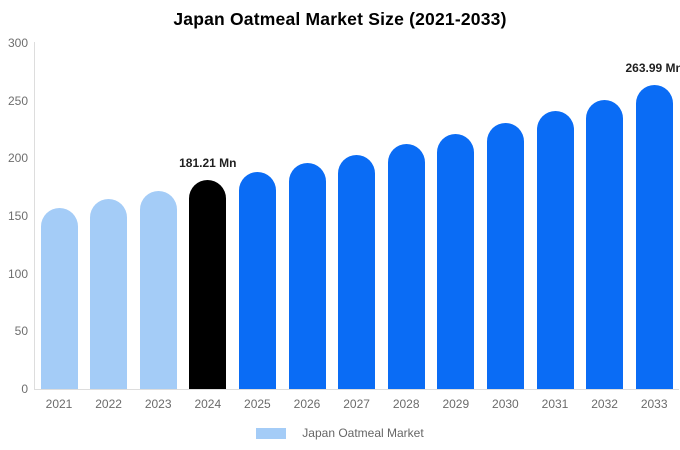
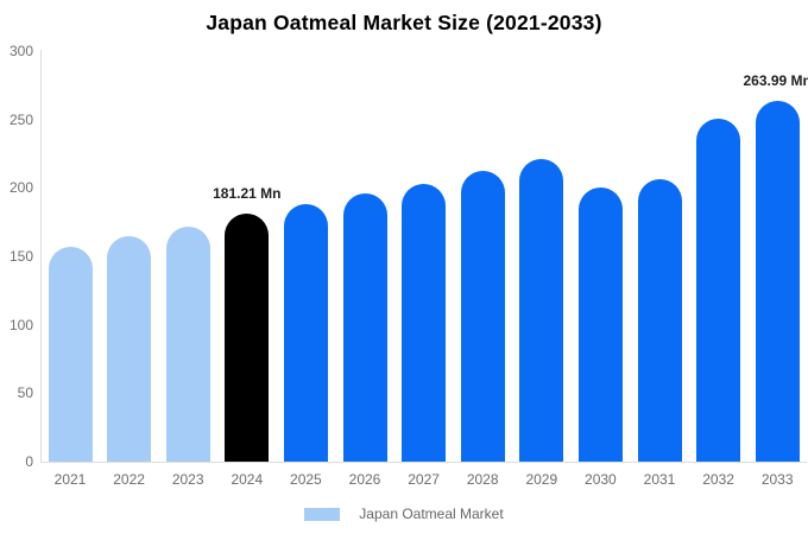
2030: 231 -> 200
2031: 241 -> 206
